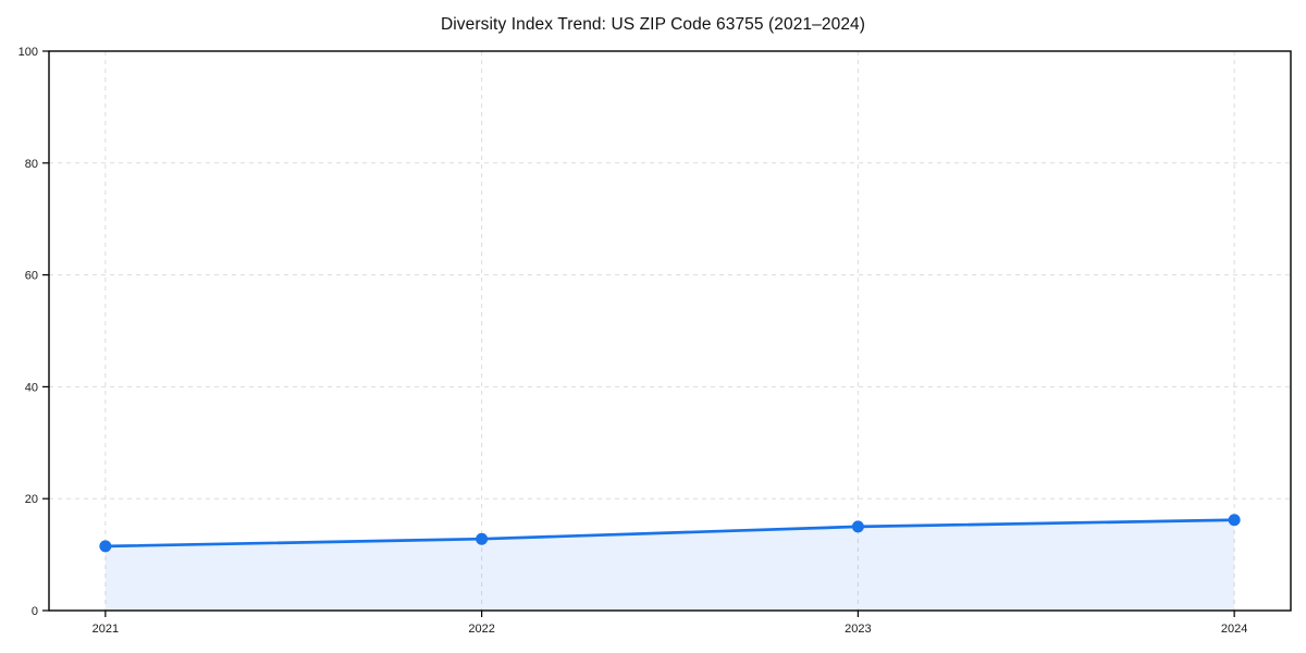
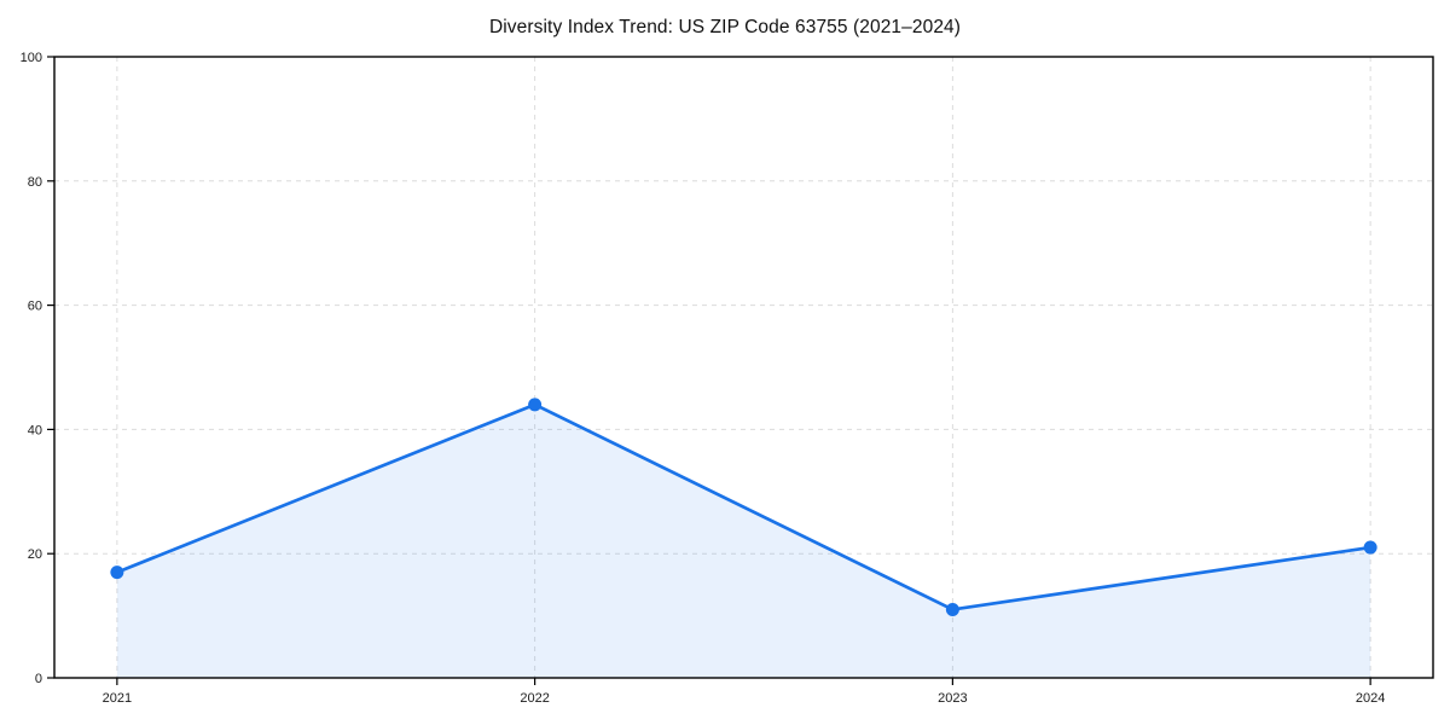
2021: 12 -> 17
2022: 13 -> 44
2023: 15 -> 11
2024: 16 -> 21
